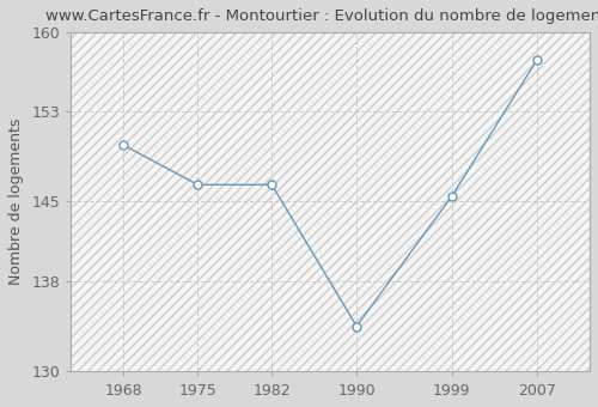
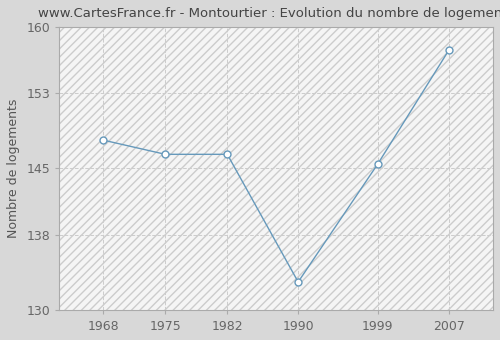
1968: 150.0 -> 148.0
1990: 134.0 -> 133.0
